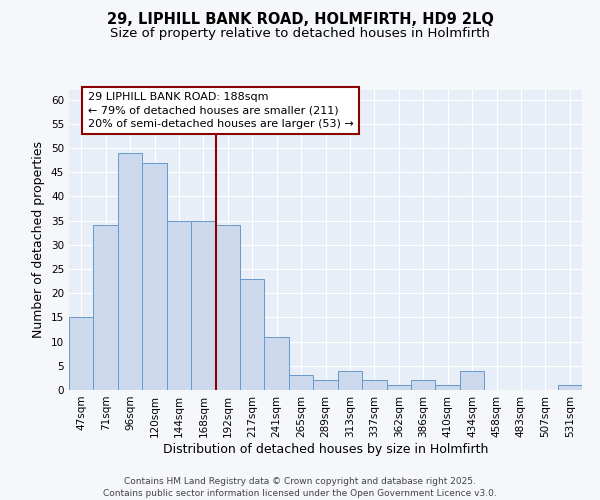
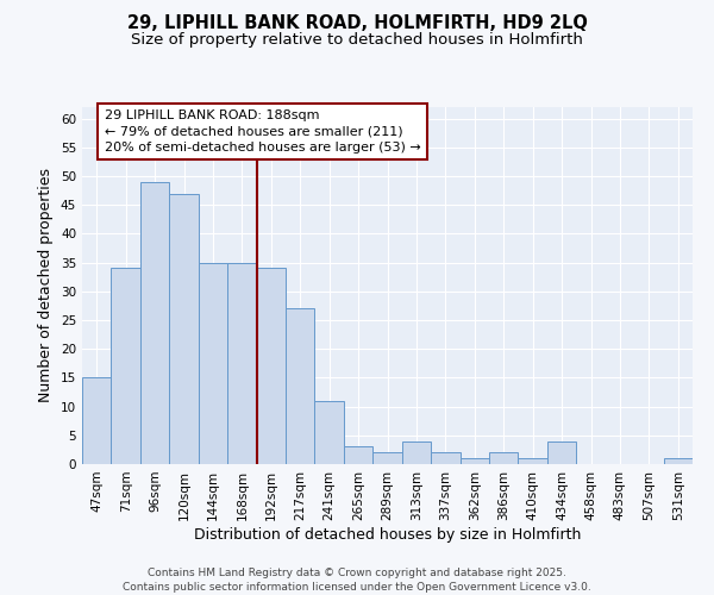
217sqm: 23 -> 27
